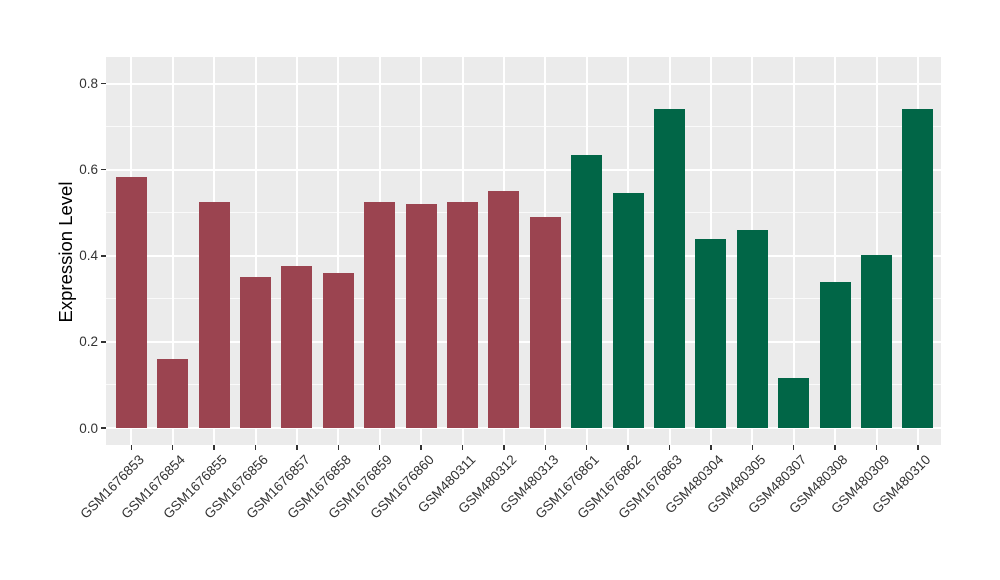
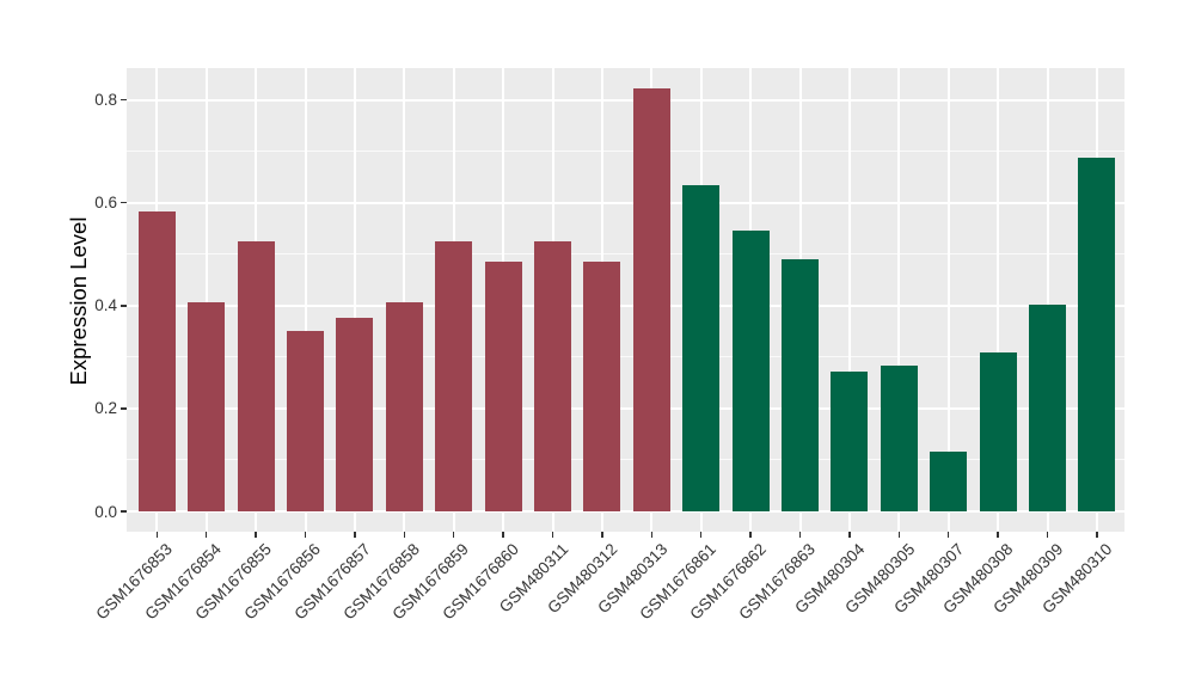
GSM1676854: 0.16 -> 0.41
GSM1676858: 0.36 -> 0.41
GSM1676860: 0.52 -> 0.48
GSM480312: 0.55 -> 0.48
GSM480313: 0.49 -> 0.82
GSM1676863: 0.74 -> 0.49
GSM480304: 0.44 -> 0.27
GSM480305: 0.46 -> 0.28
GSM480308: 0.34 -> 0.31
GSM480310: 0.74 -> 0.69
